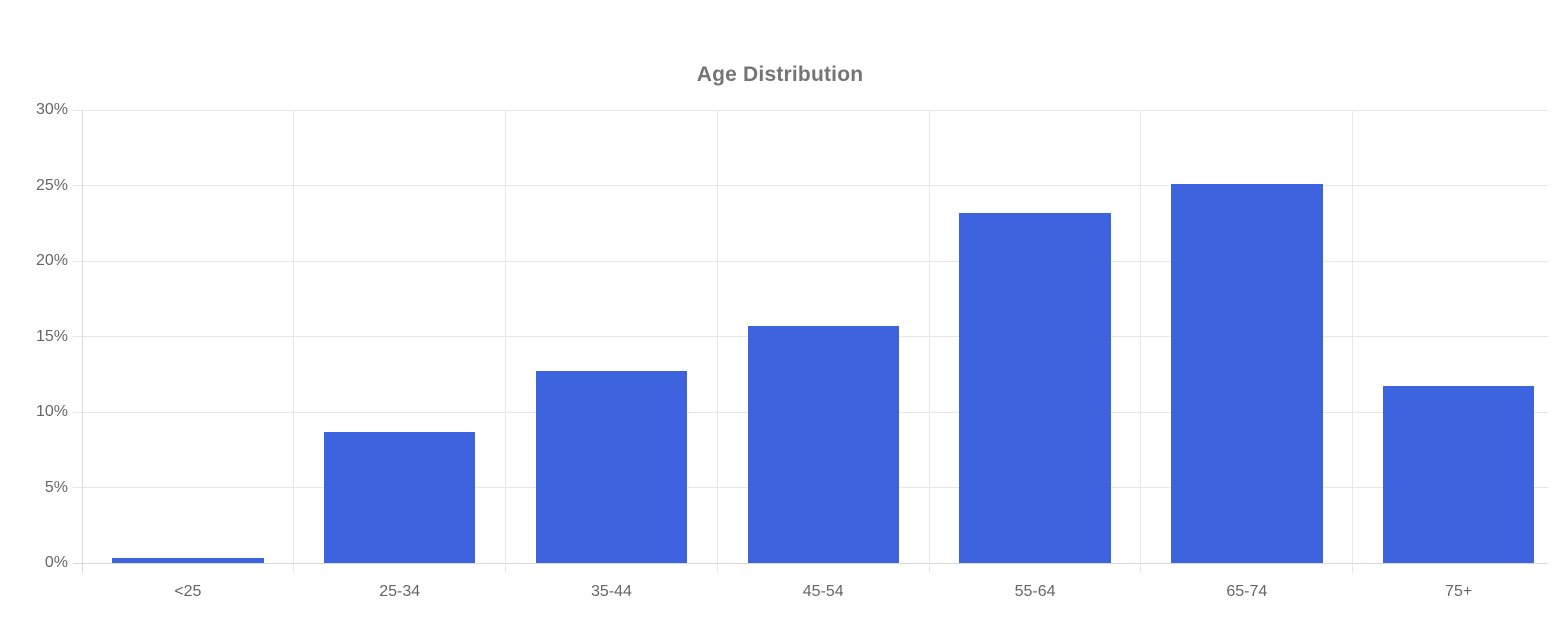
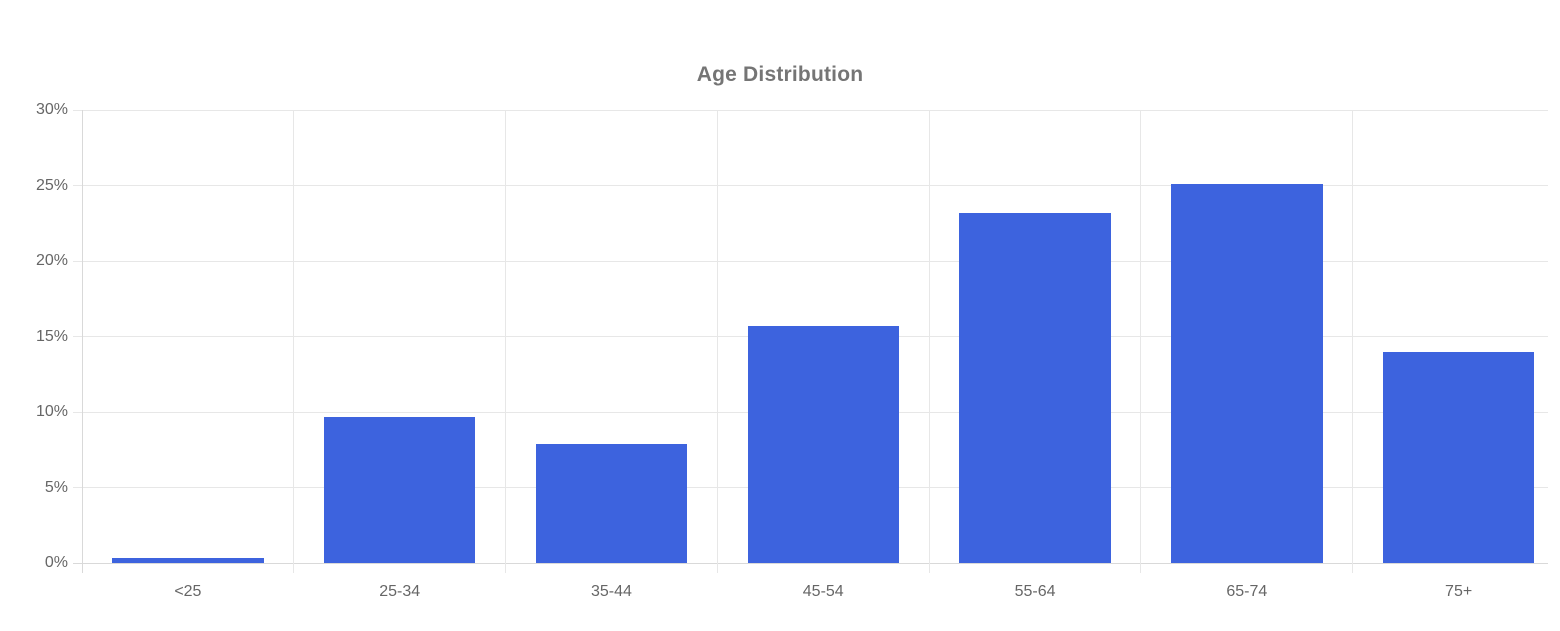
25-34: 8.7% -> 9.7%
35-44: 12.7% -> 7.9%
75+: 11.7% -> 14.0%
